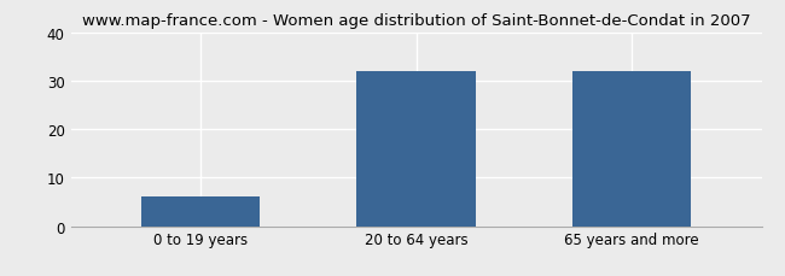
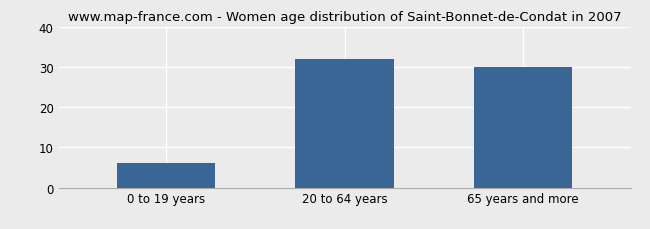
65 years and more: 32 -> 30
